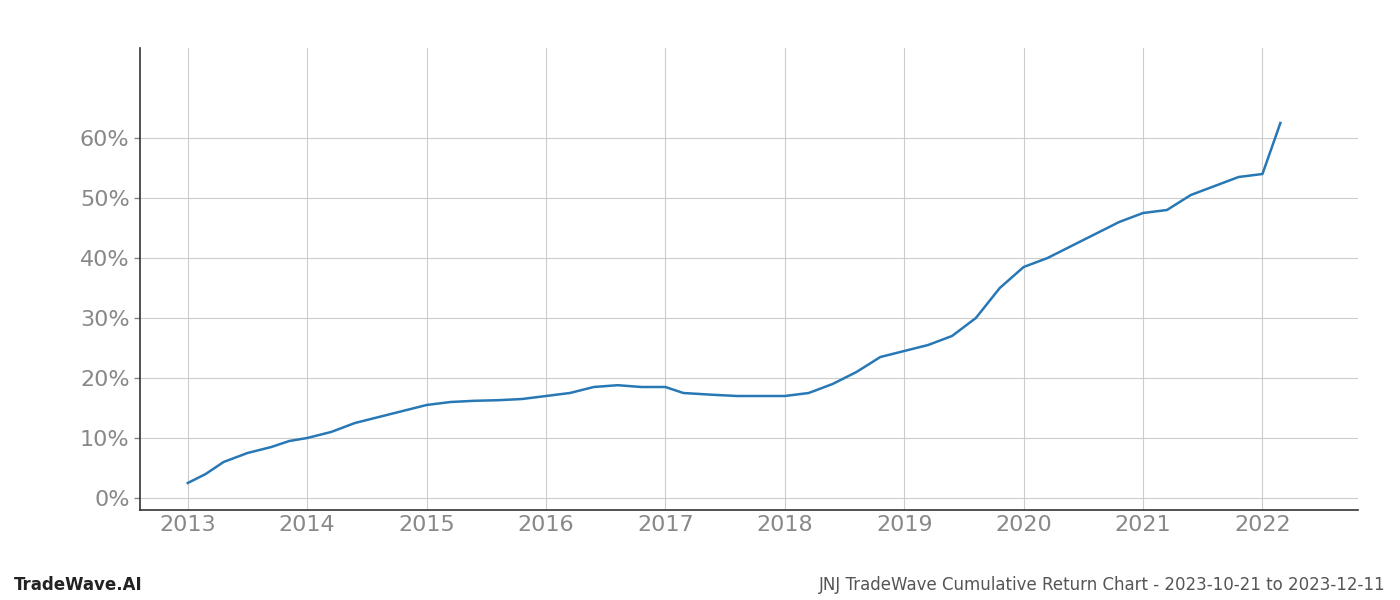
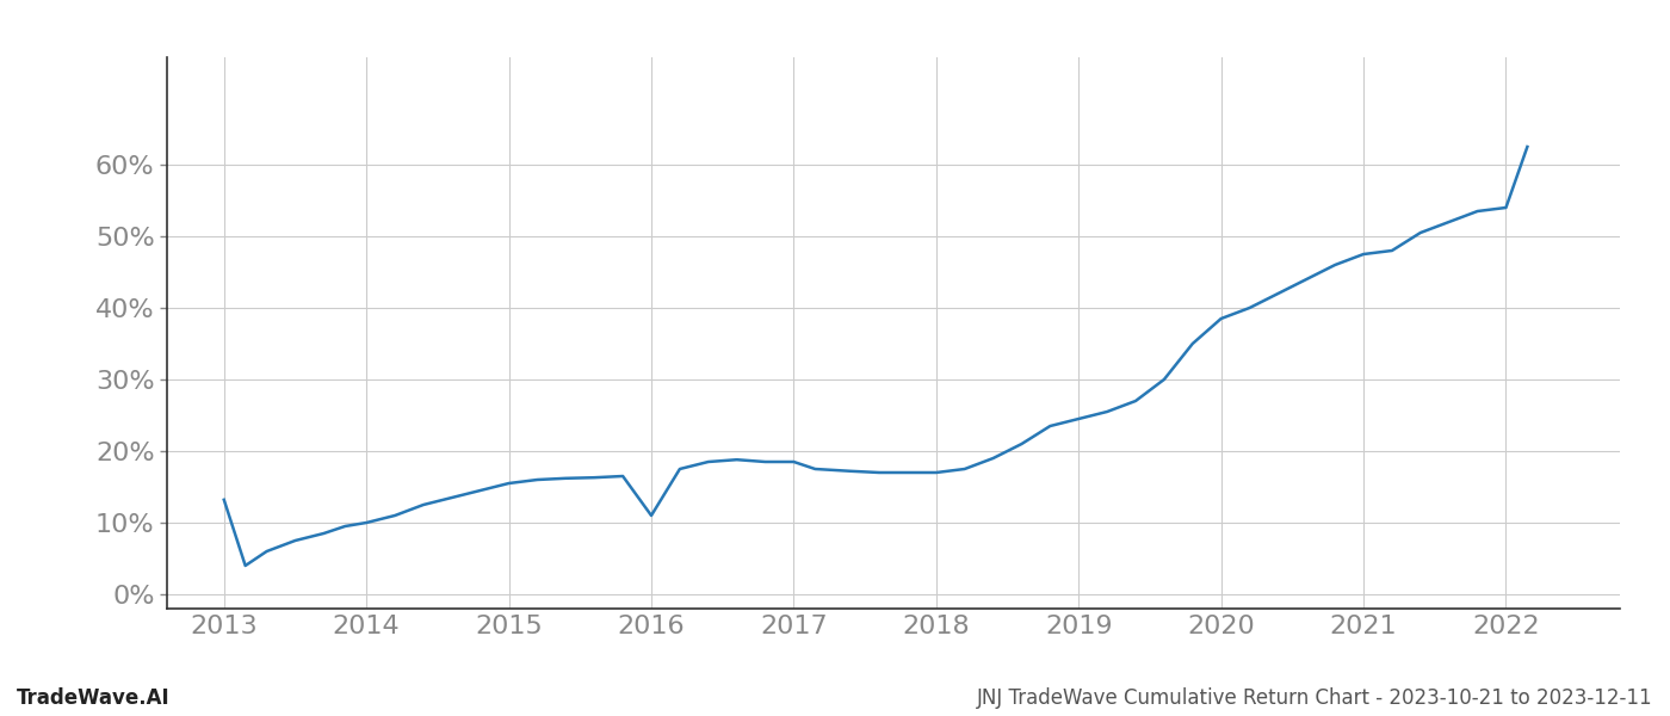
2013: 2.5% -> 13.2%
2016: 17.0% -> 11.0%
